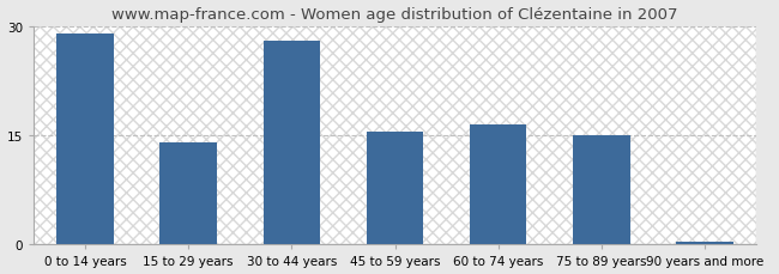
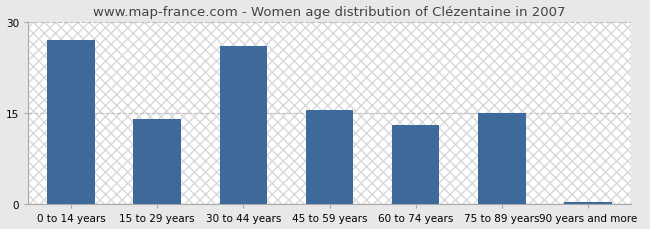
0 to 14 years: 29.0 -> 27.0
30 to 44 years: 28.0 -> 26.0
60 to 74 years: 16.5 -> 13.0
